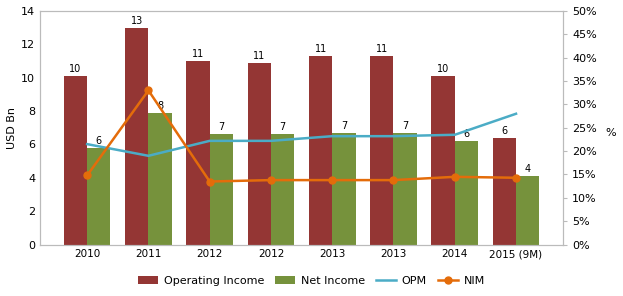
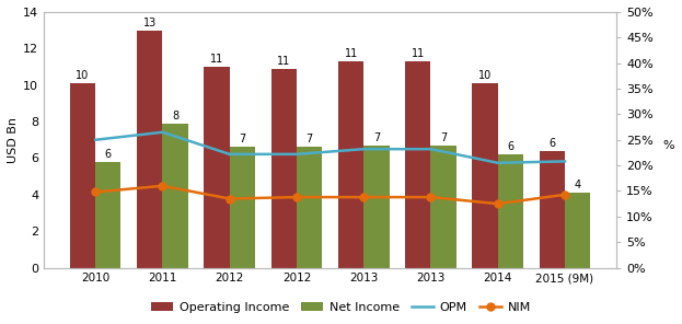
OPM/2010: 21.5% -> 25.0%
OPM/2011: 19.0% -> 26.5%
NIM/2011: 33.0% -> 16.0%
OPM/2014: 23.5% -> 20.5%
NIM/2014: 14.5% -> 12.5%
OPM/2015 (9M): 28.0% -> 20.8%
